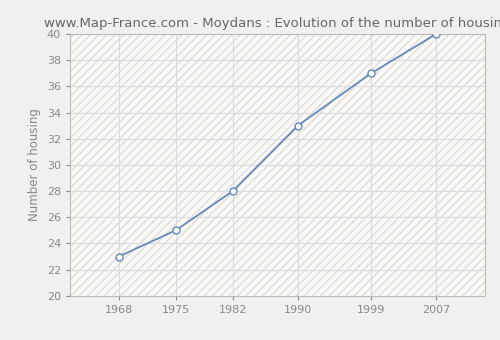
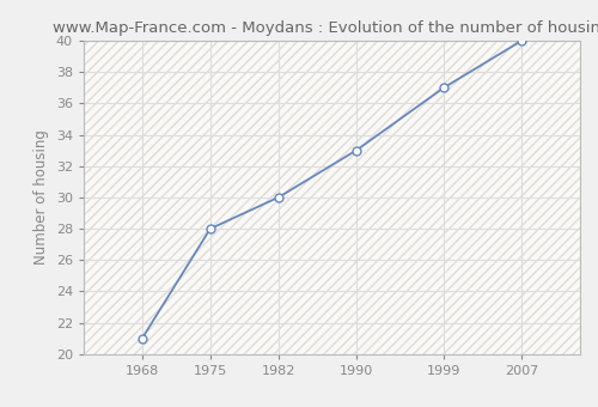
1968: 23 -> 21
1975: 25 -> 28
1982: 28 -> 30
